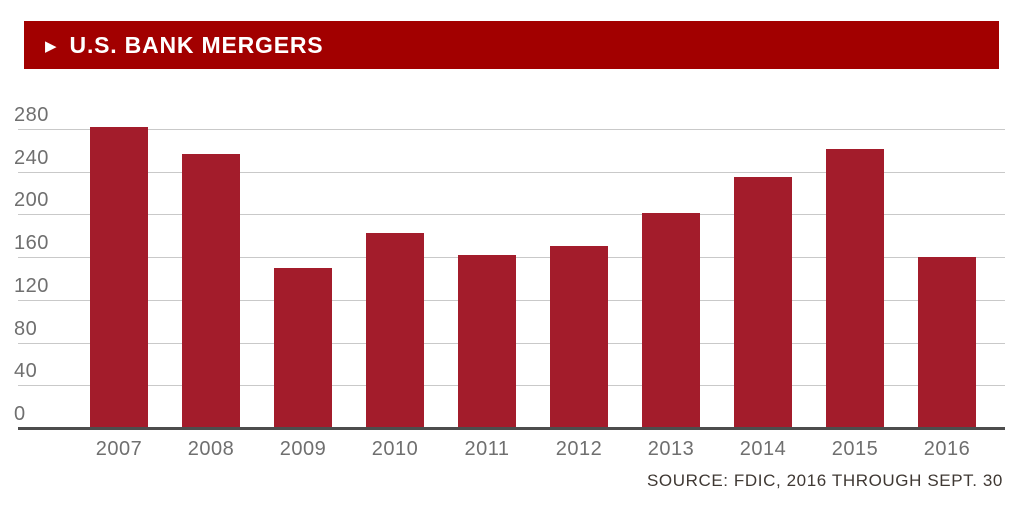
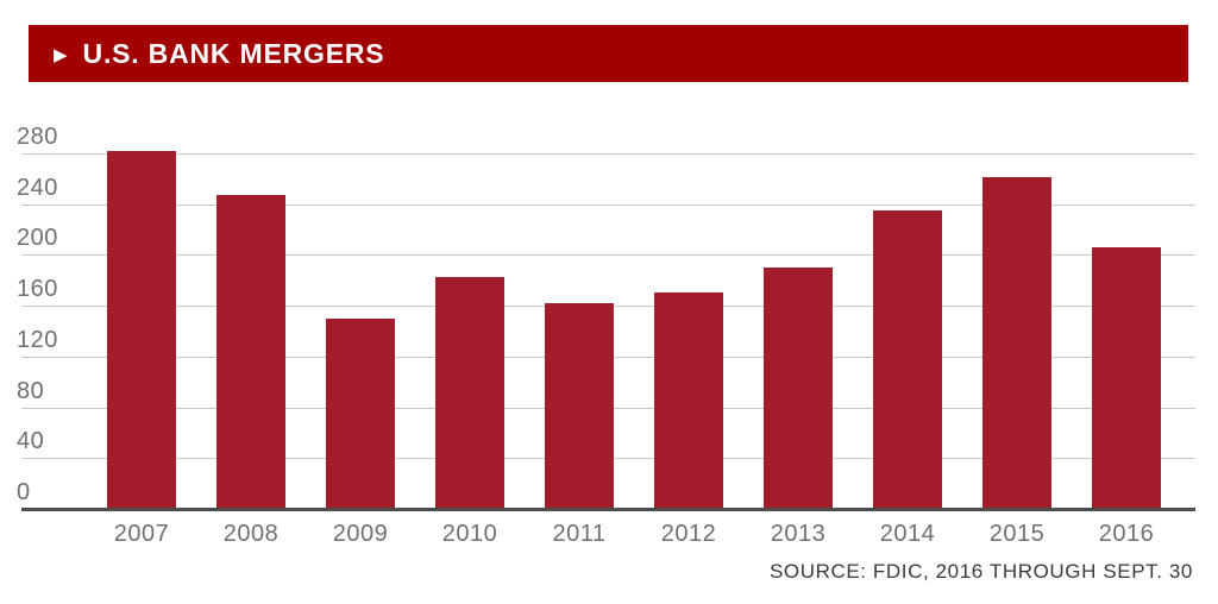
2008: 257 -> 247
2013: 201 -> 190
2016: 160 -> 206
